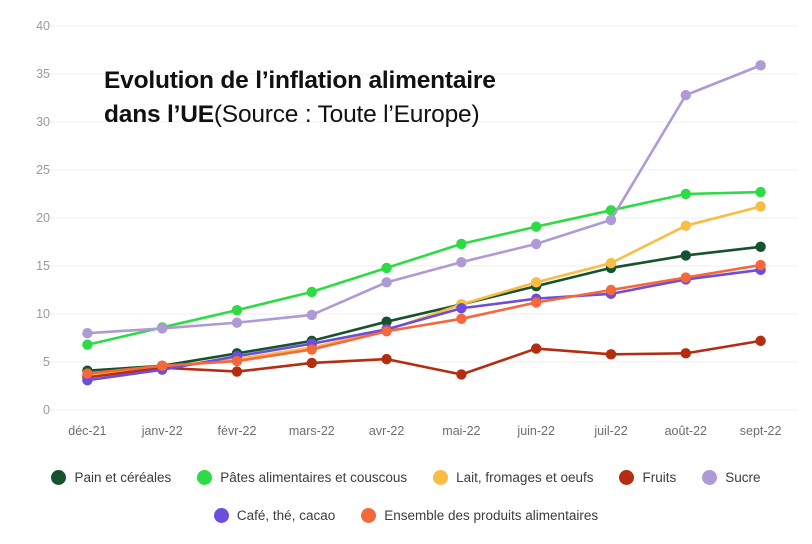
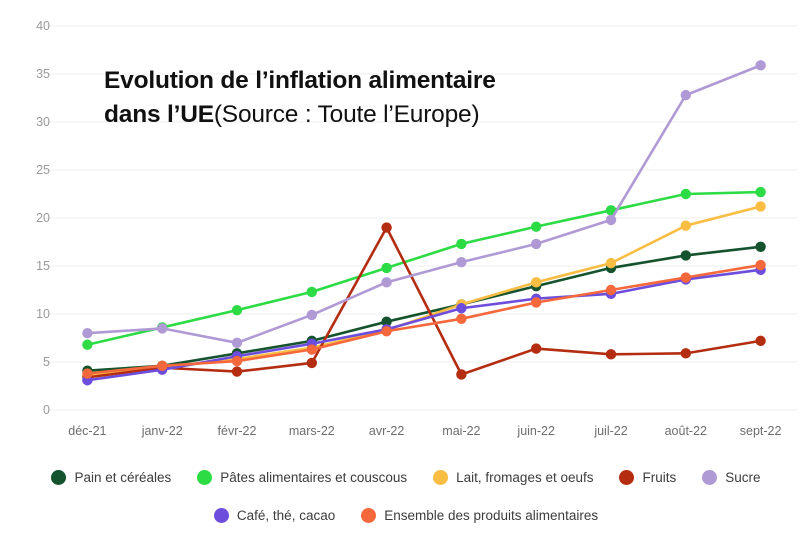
Sucre/févr-22: 9 -> 7
Fruits/avr-22: 5 -> 19
